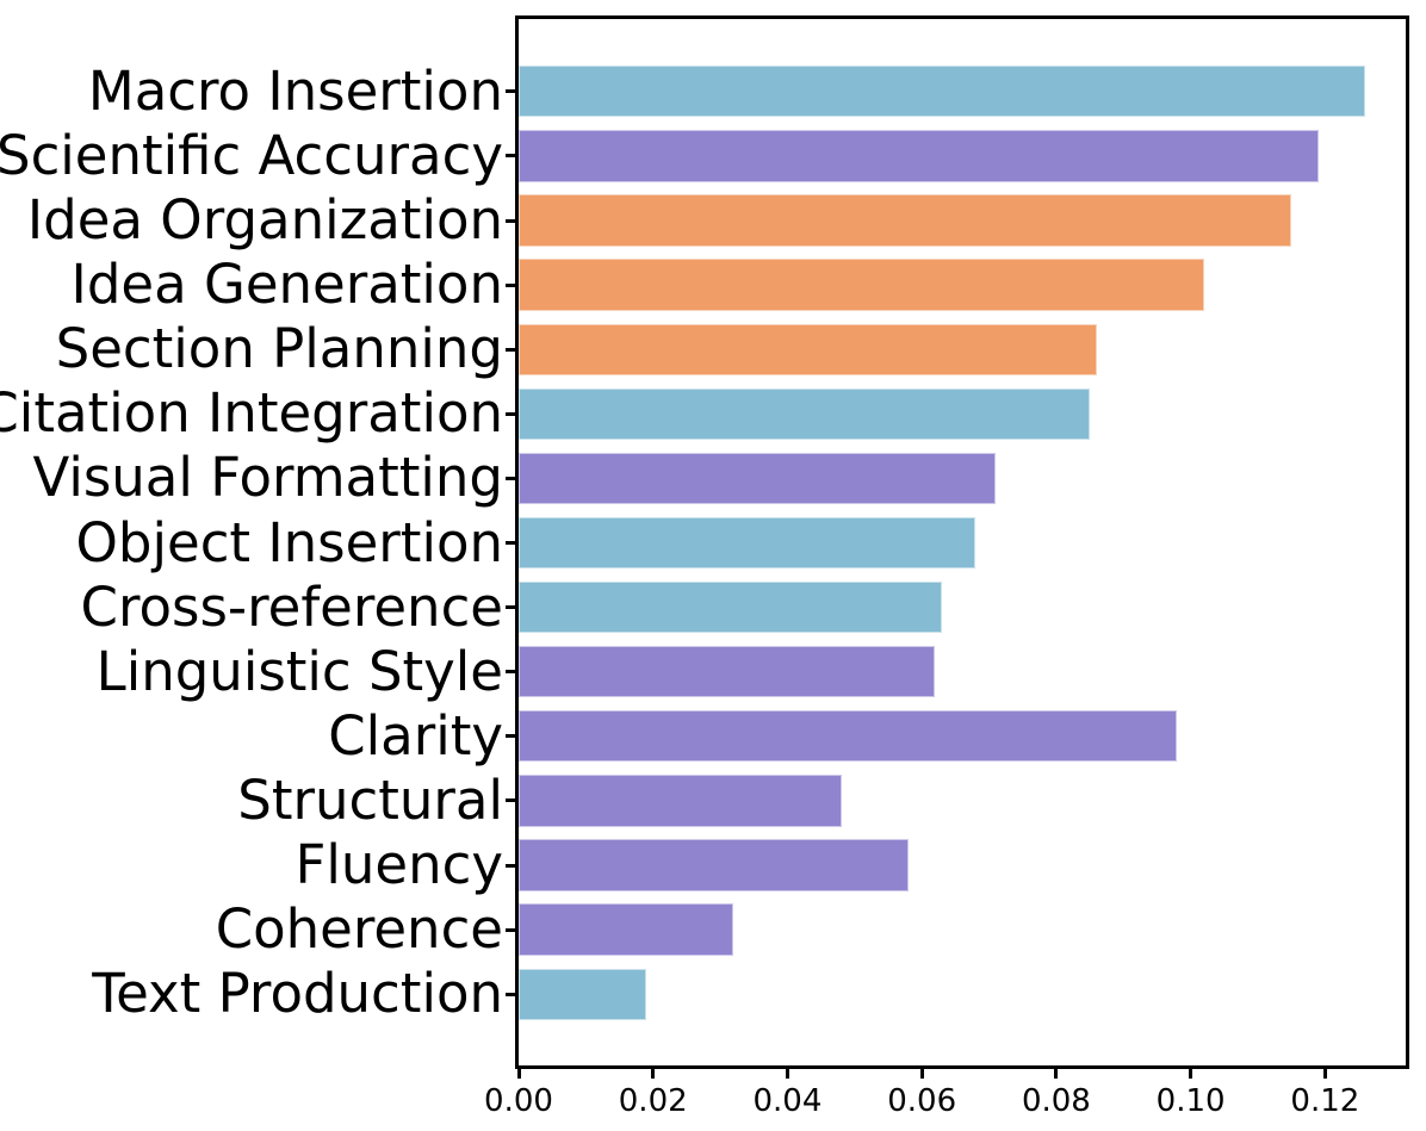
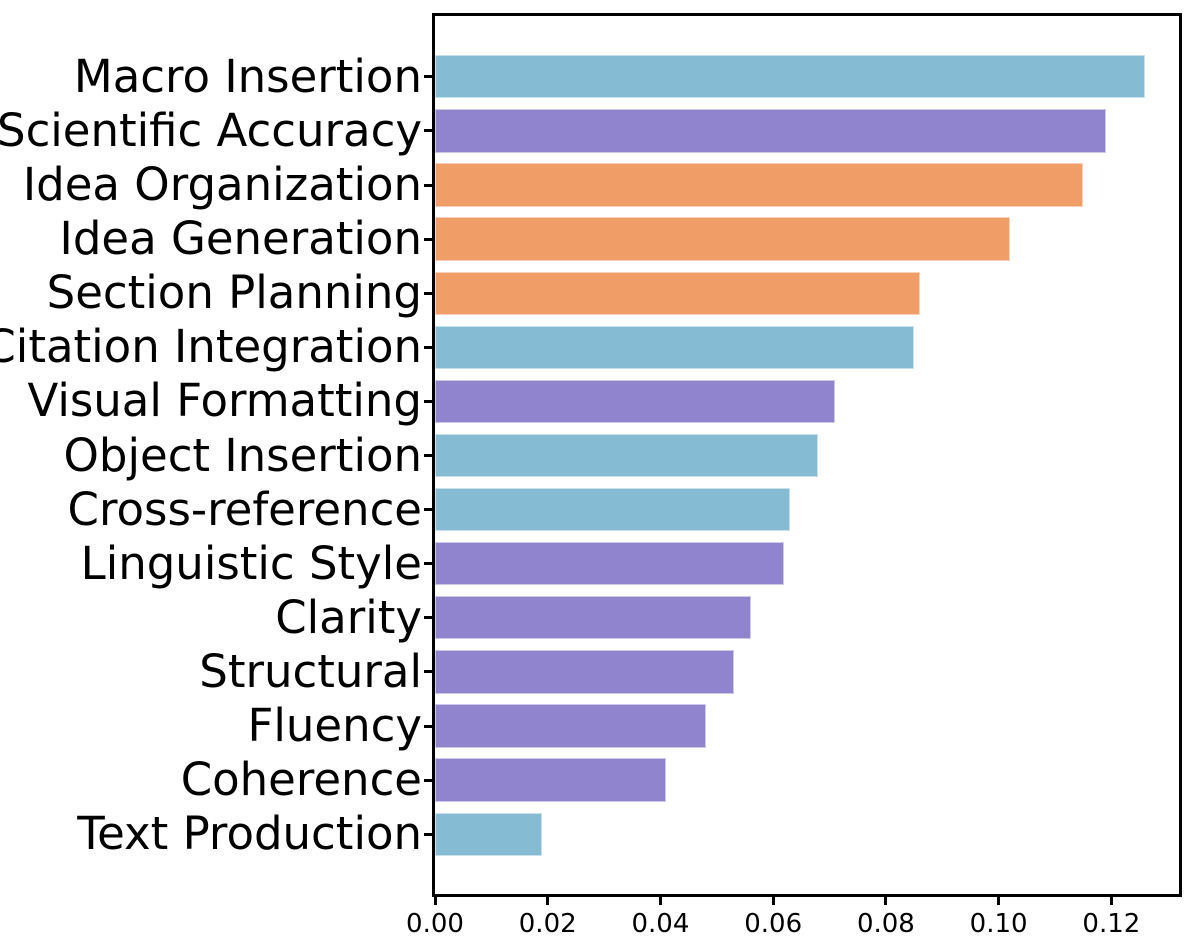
Clarity: 0.098 -> 0.056
Structural: 0.048 -> 0.053
Fluency: 0.058 -> 0.048
Coherence: 0.032 -> 0.041
